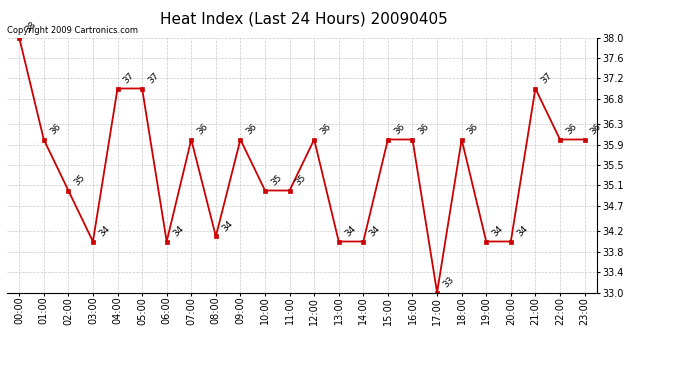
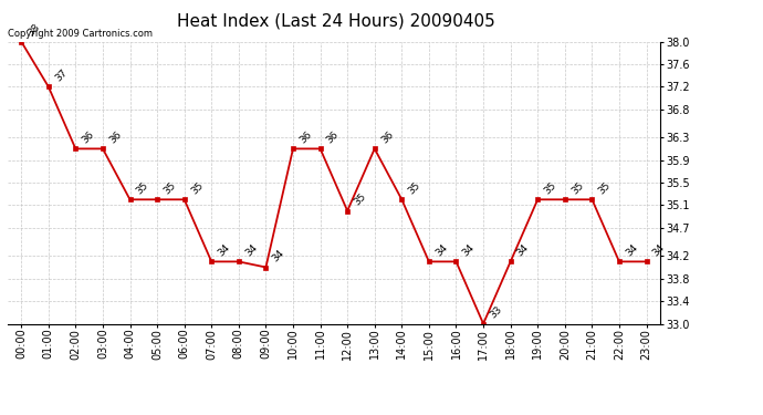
01:00: 36 -> 37
02:00: 35 -> 36
03:00: 34 -> 36
04:00: 37 -> 35
05:00: 37 -> 35
06:00: 34 -> 35
07:00: 36 -> 34
09:00: 36 -> 34
10:00: 35 -> 36
11:00: 35 -> 36
12:00: 36 -> 35
13:00: 34 -> 36
14:00: 34 -> 35
15:00: 36 -> 34
16:00: 36 -> 34
18:00: 36 -> 34
19:00: 34 -> 35
20:00: 34 -> 35
21:00: 37 -> 35
22:00: 36 -> 34
23:00: 36 -> 34
